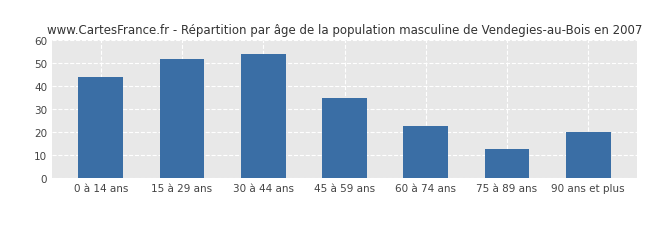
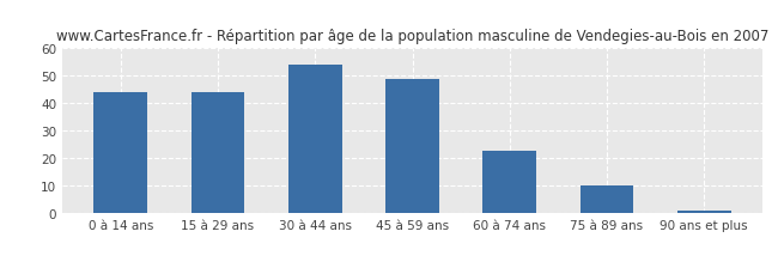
15 à 29 ans: 52 -> 44
45 à 59 ans: 35 -> 49
75 à 89 ans: 13 -> 10
90 ans et plus: 20 -> 1
